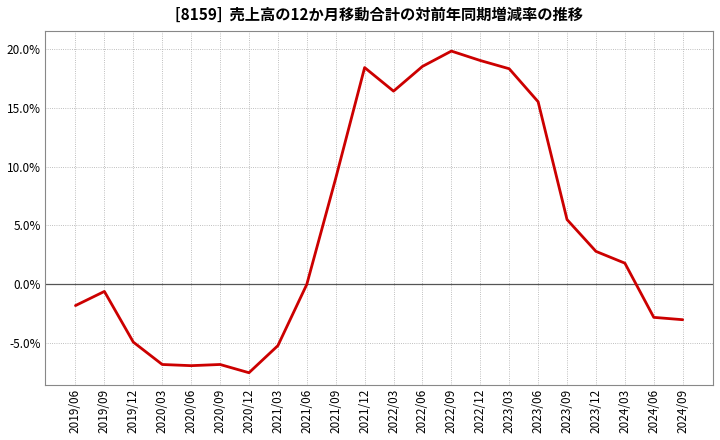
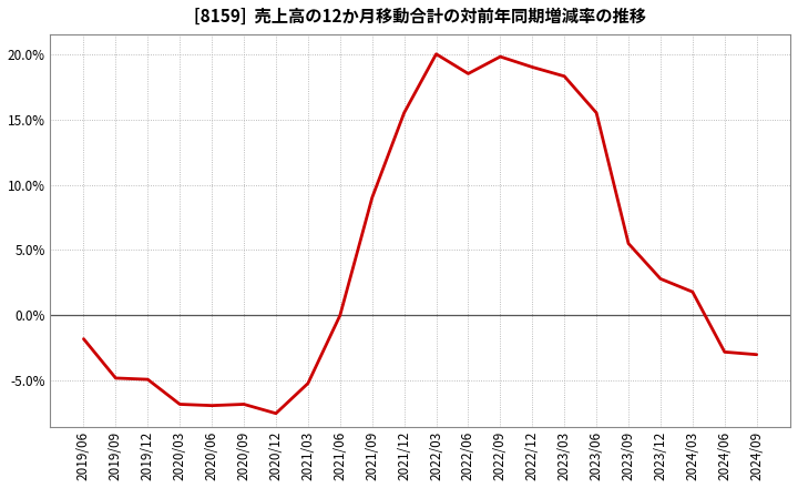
2019/09: -0.6% -> -4.8%
2021/12: 18.4% -> 15.5%
2022/03: 16.4% -> 20.0%
